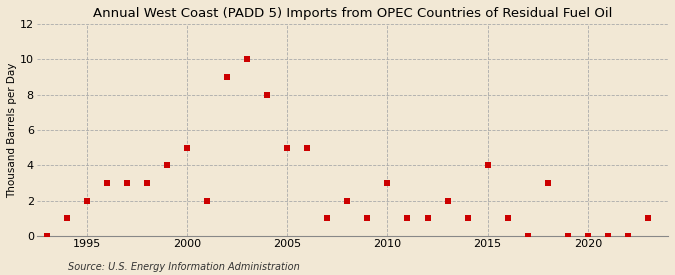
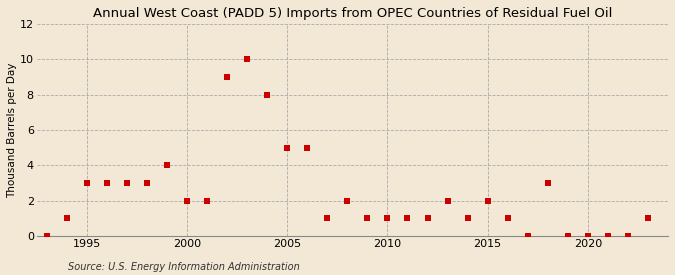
1995: 2 -> 3
2000: 5 -> 2
2010: 3 -> 1
2015: 4 -> 2
